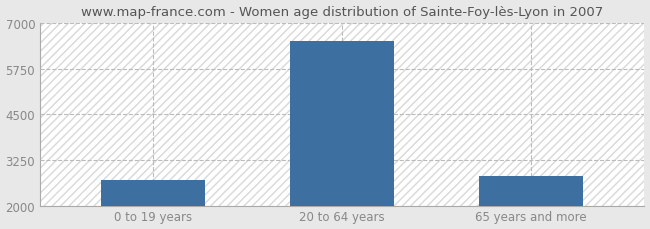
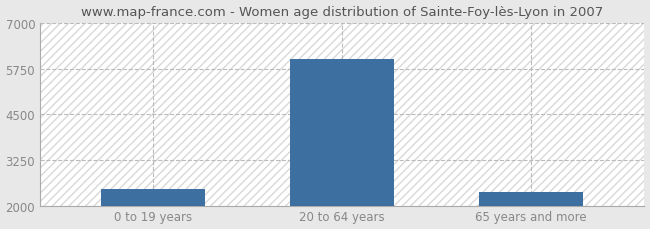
0 to 19 years: 2700 -> 2450
20 to 64 years: 6500 -> 6020
65 years and more: 2800 -> 2370
